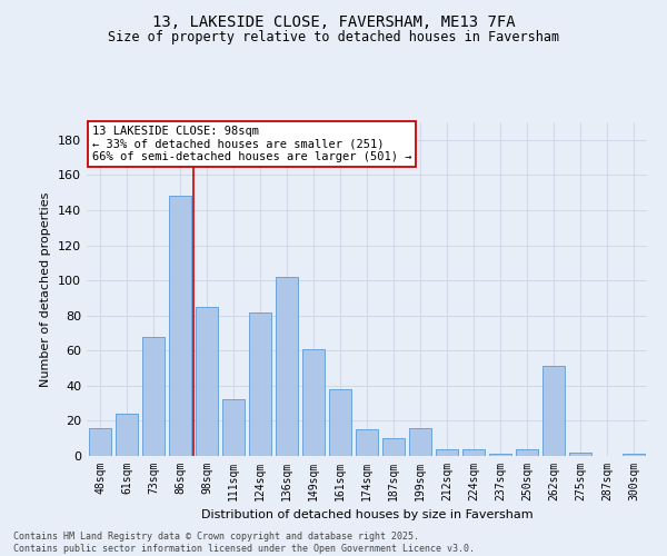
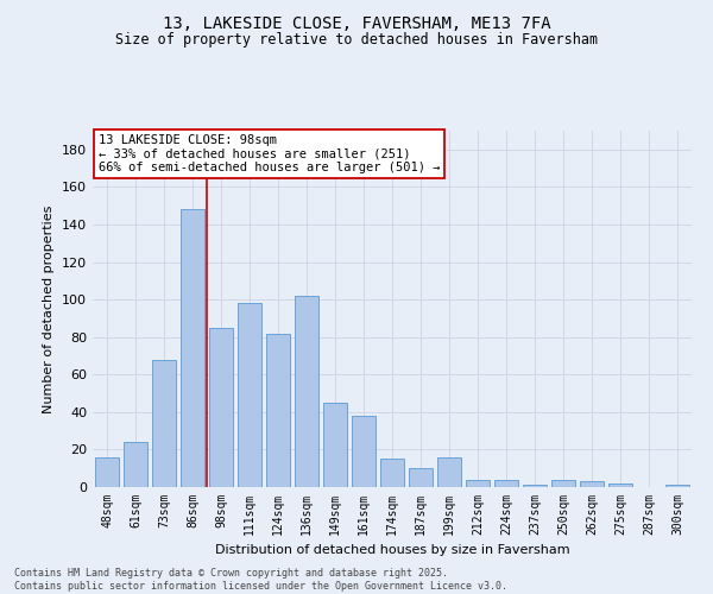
111sqm: 32 -> 98
149sqm: 61 -> 45
262sqm: 51 -> 3
